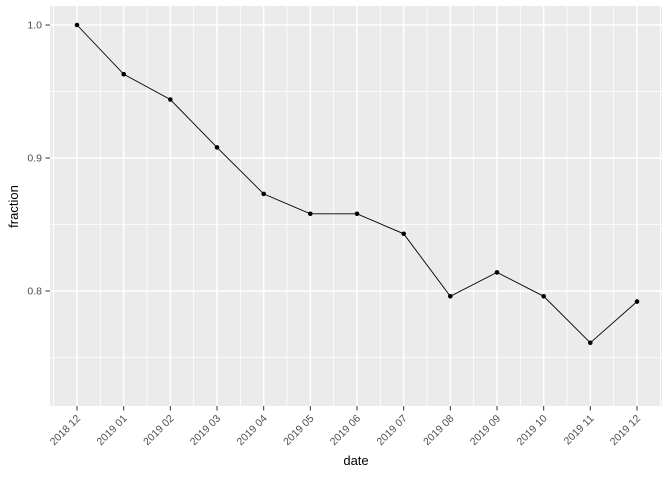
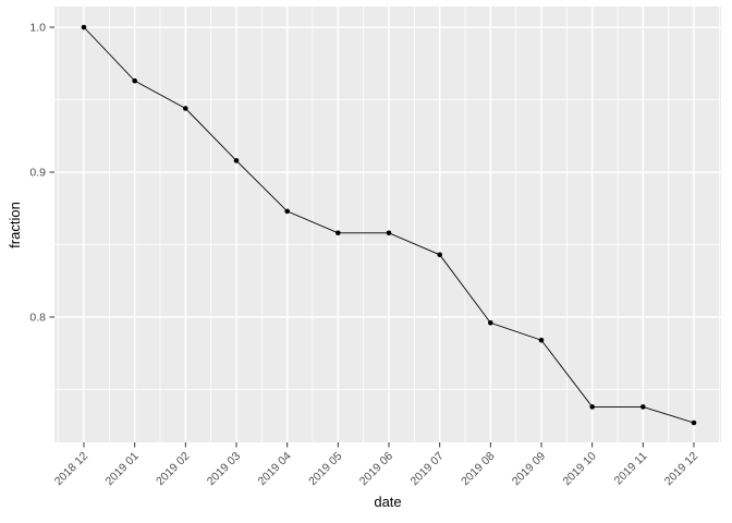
2019 09: 0.814 -> 0.784
2019 10: 0.796 -> 0.738
2019 11: 0.761 -> 0.738
2019 12: 0.792 -> 0.727
